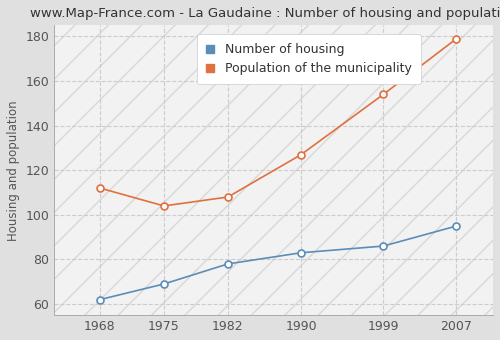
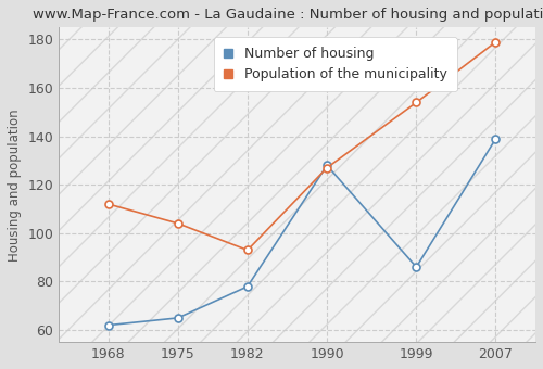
Number of housing/1975: 69 -> 65
Population of the municipality/1982: 108 -> 93
Number of housing/1990: 83 -> 128
Number of housing/2007: 95 -> 139
